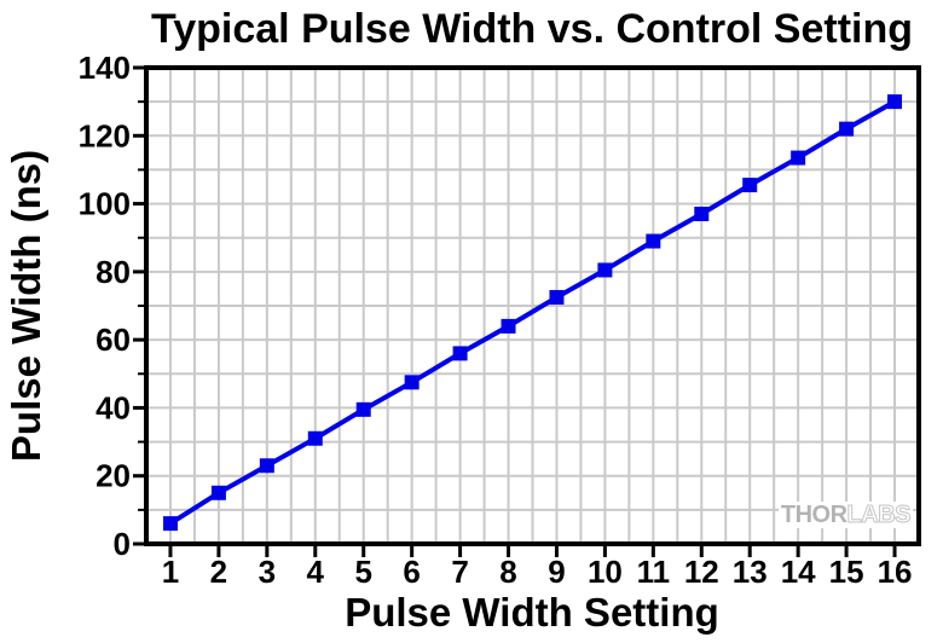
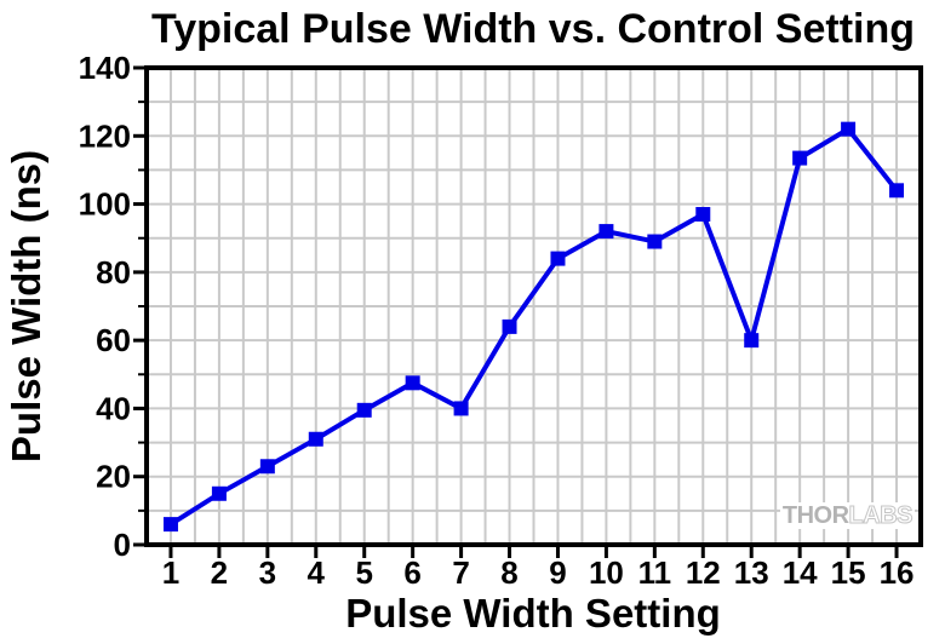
7: 56 -> 40
9: 72 -> 84
10: 80 -> 92
13: 106 -> 60
16: 130 -> 104
